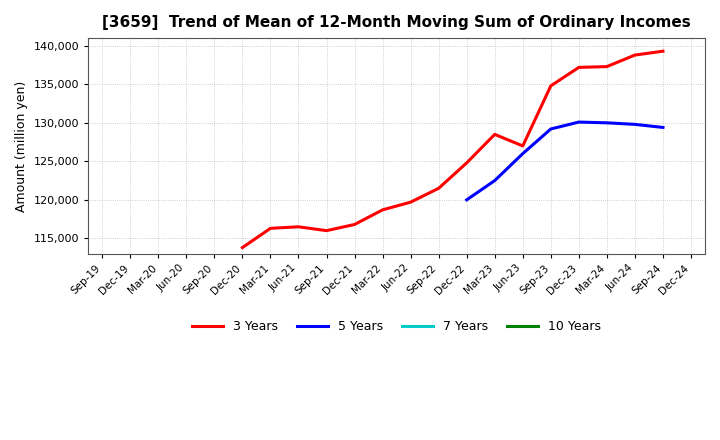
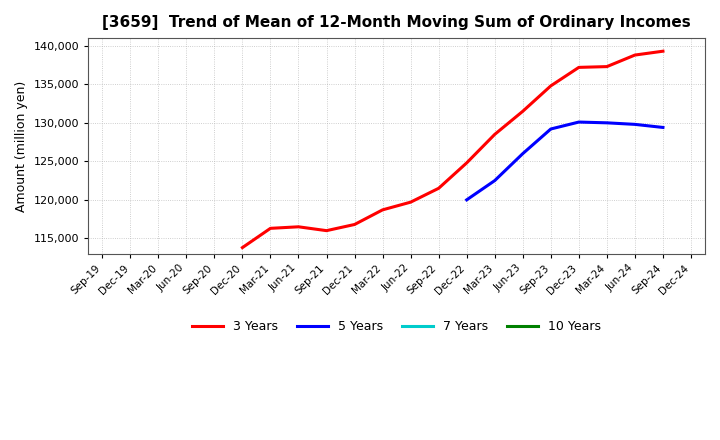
3 Years/Jun-23: 127,000 -> 131,500
